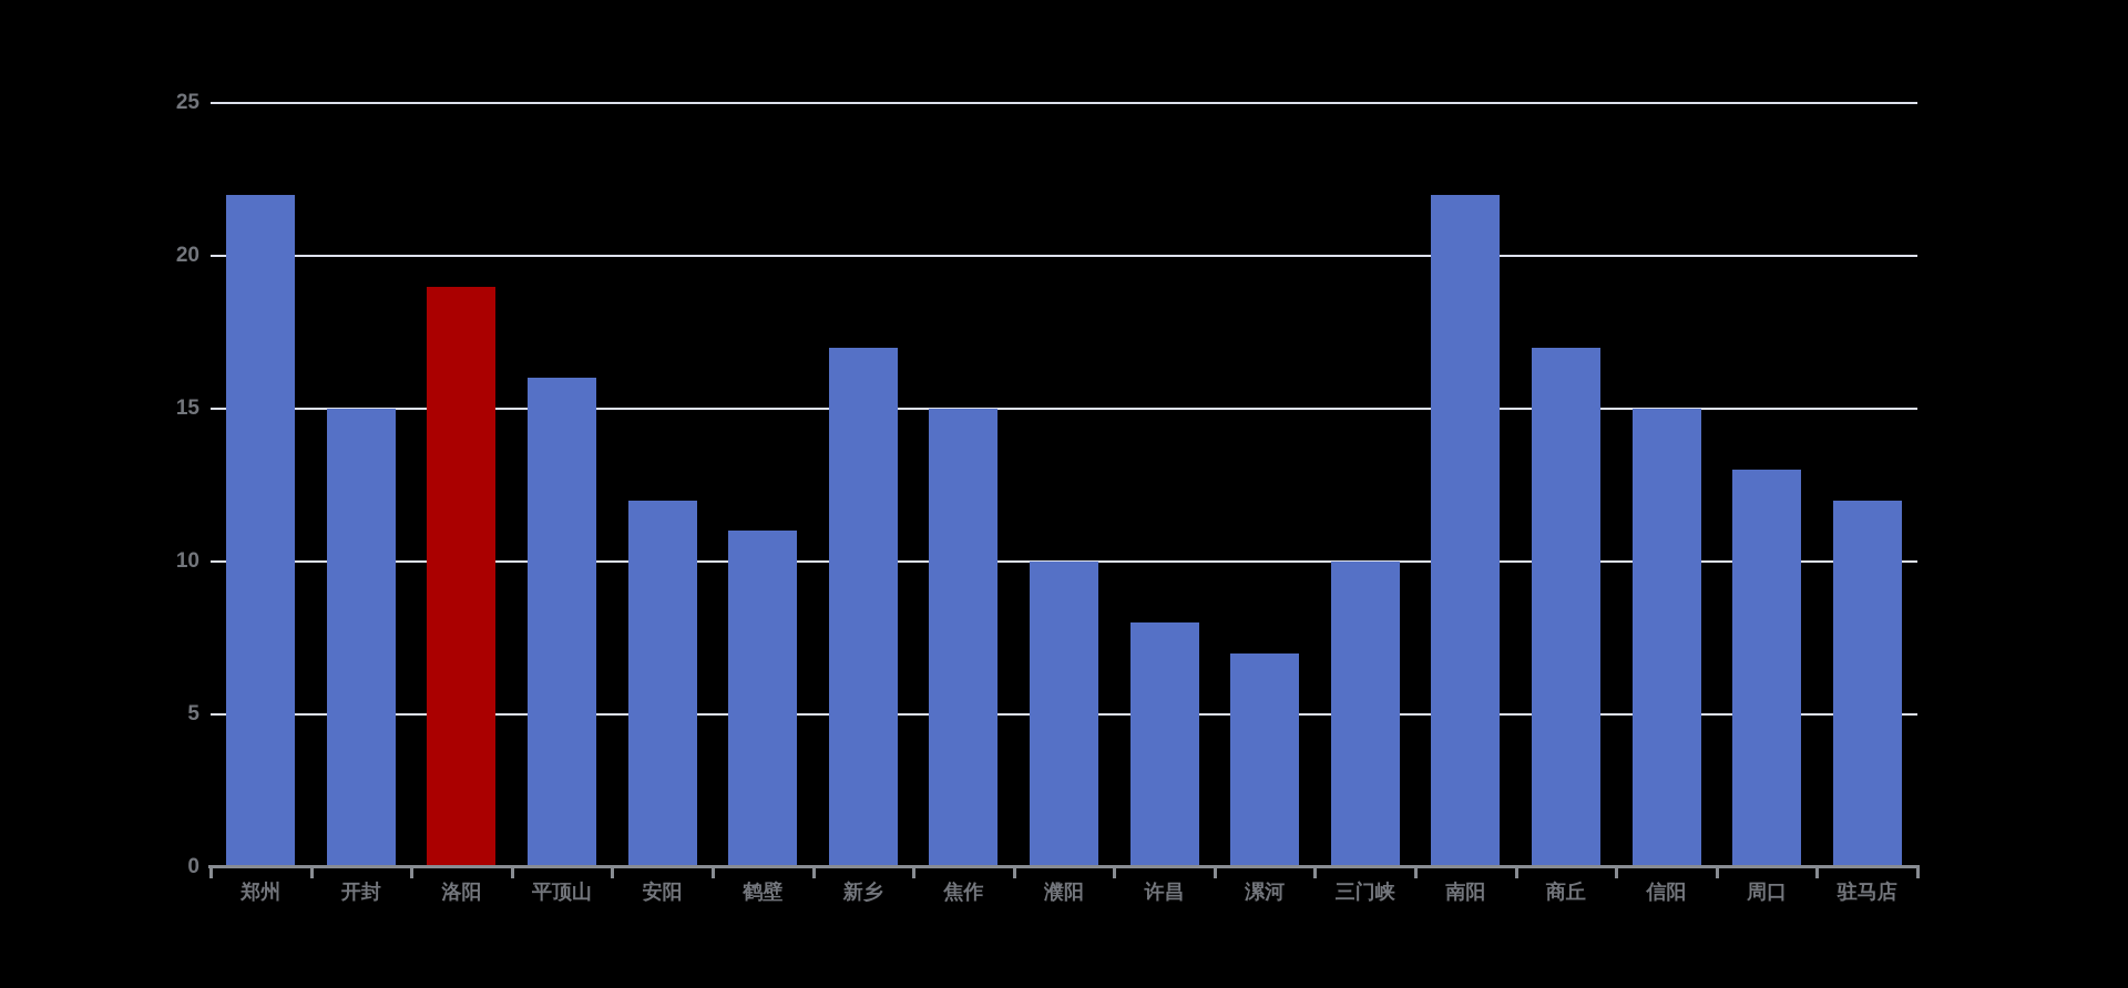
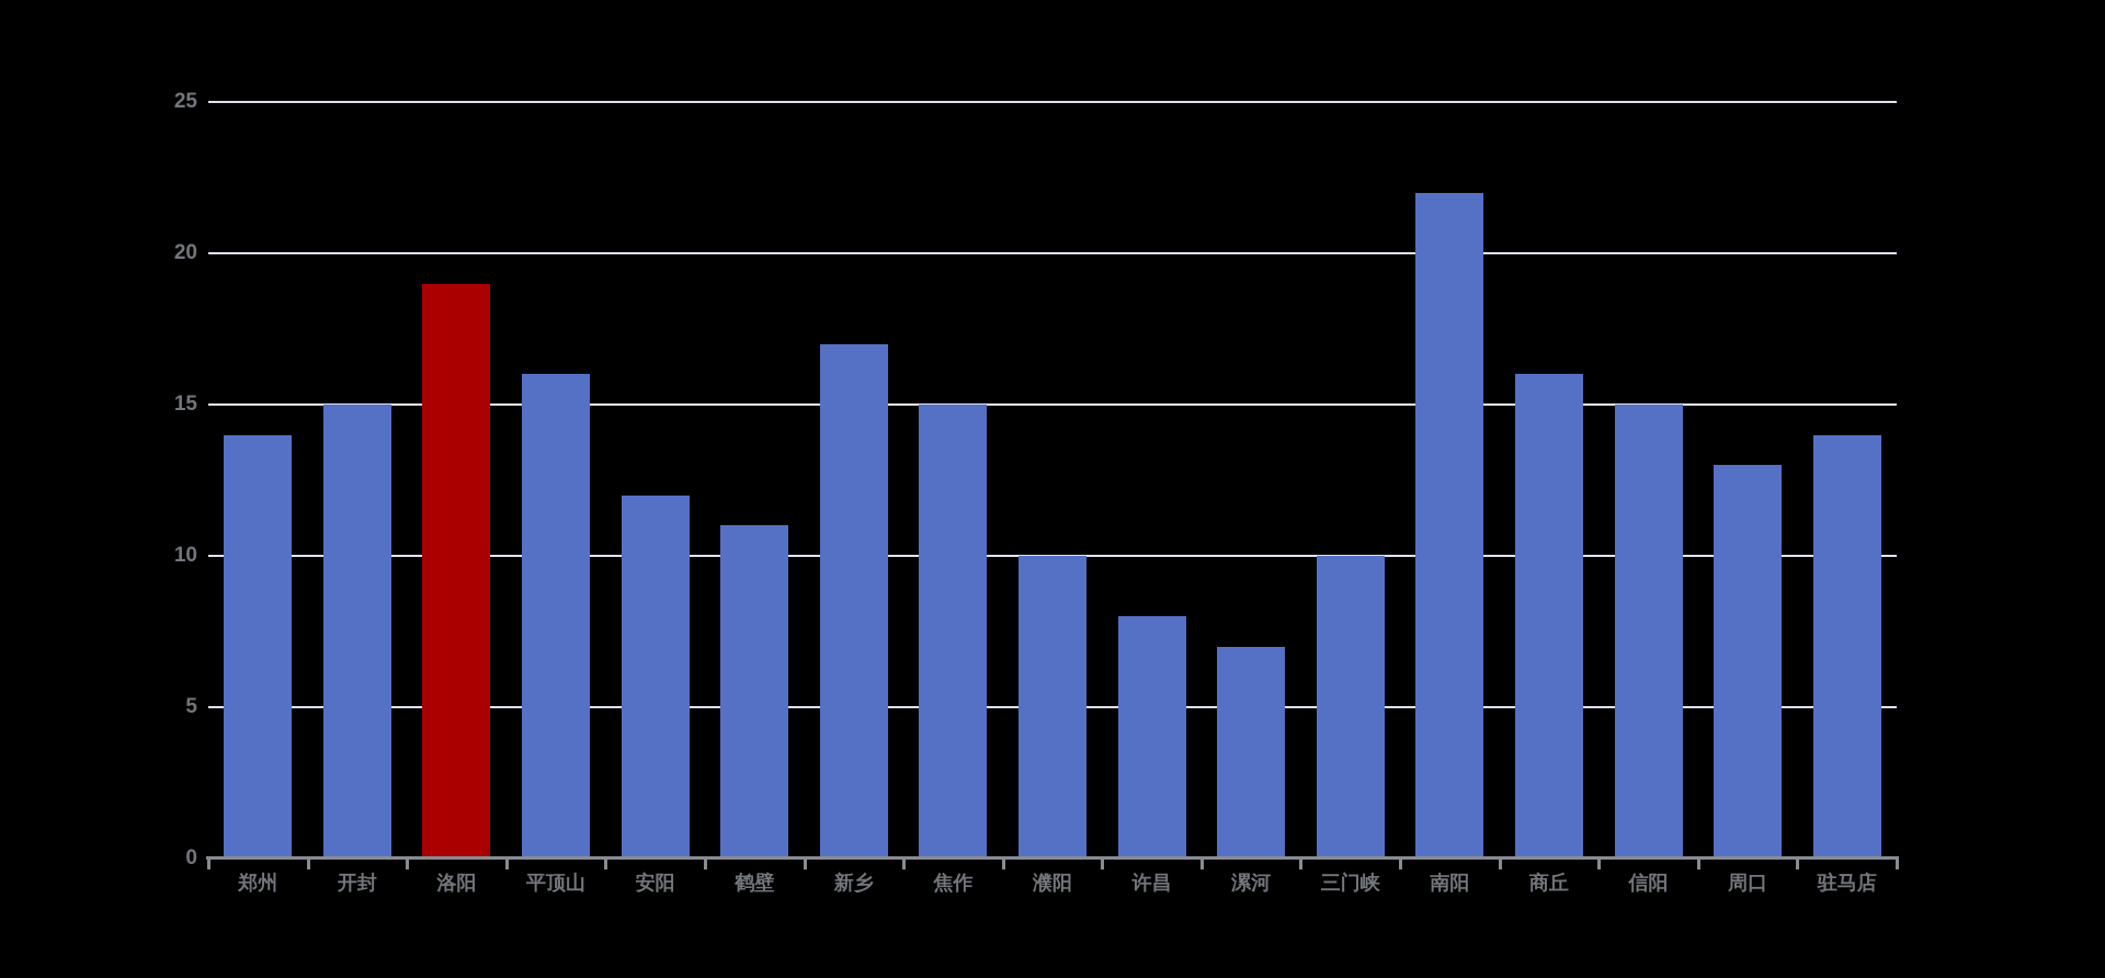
郑州: 22 -> 14
商丘: 17 -> 16
驻马店: 12 -> 14
